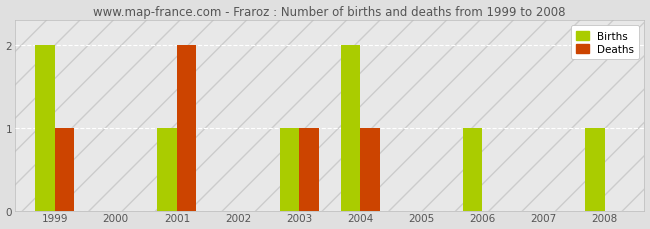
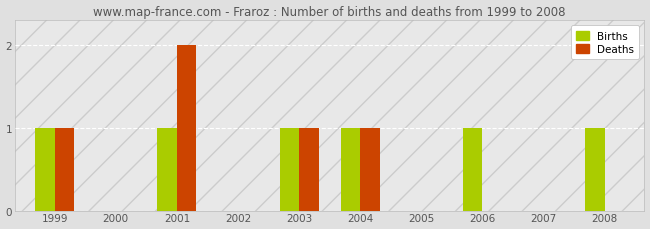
Births/1999: 2 -> 1
Births/2004: 2 -> 1
